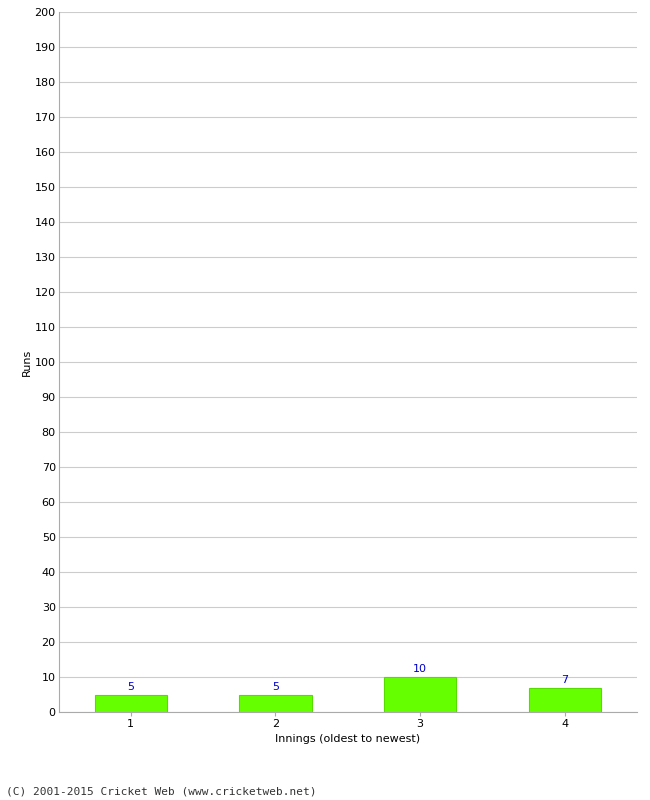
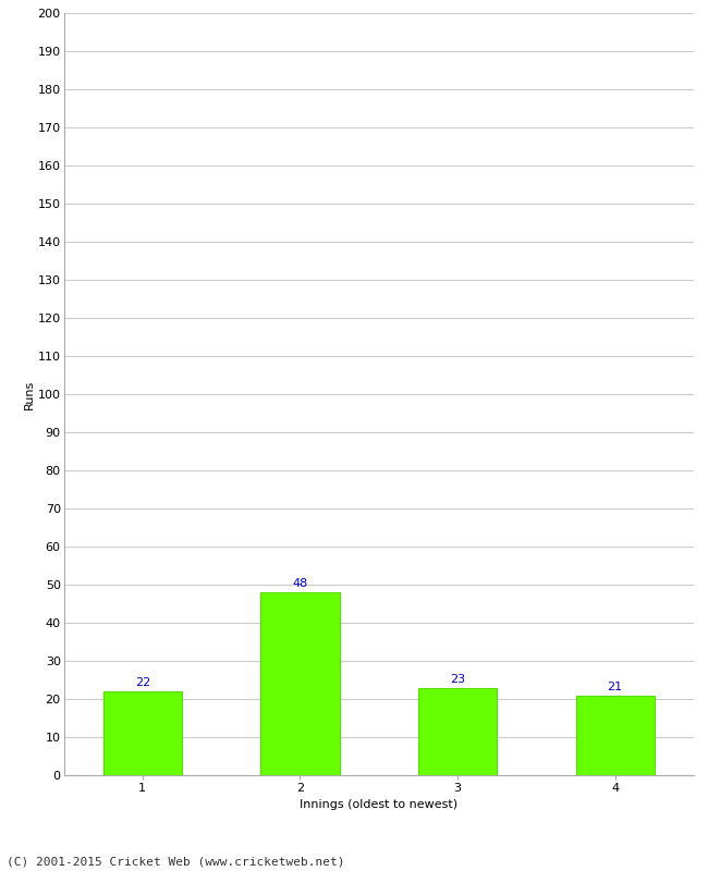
1: 5 -> 22
2: 5 -> 48
3: 10 -> 23
4: 7 -> 21
